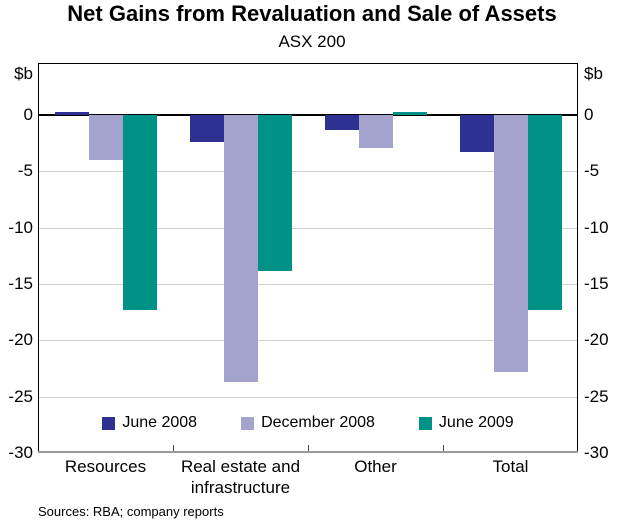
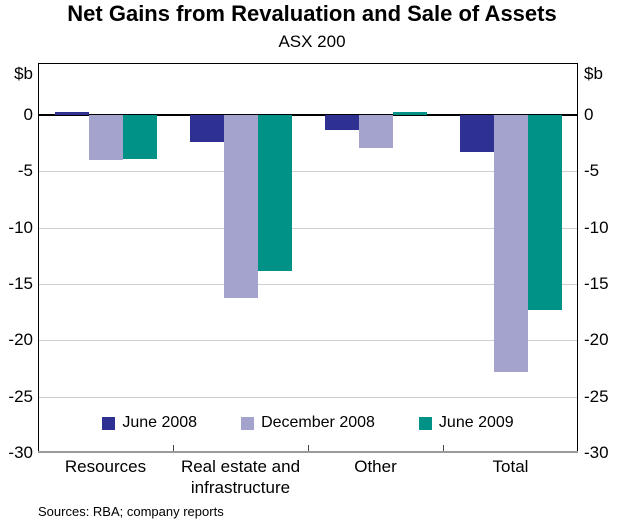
June 2009/Resources: -17.3 -> -3.9
December 2008/Real estate and infrastructure: -23.7 -> -16.2
